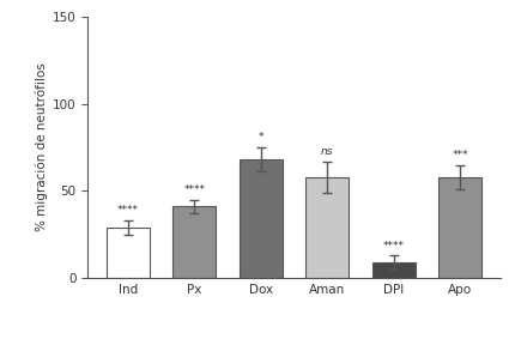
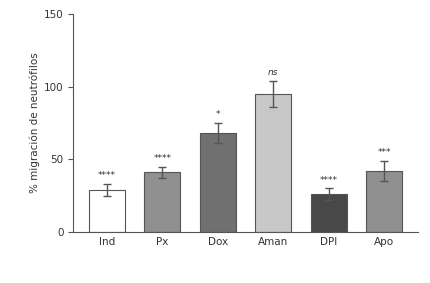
Aman: 58 -> 95
DPI: 9 -> 26
Apo: 58 -> 42
